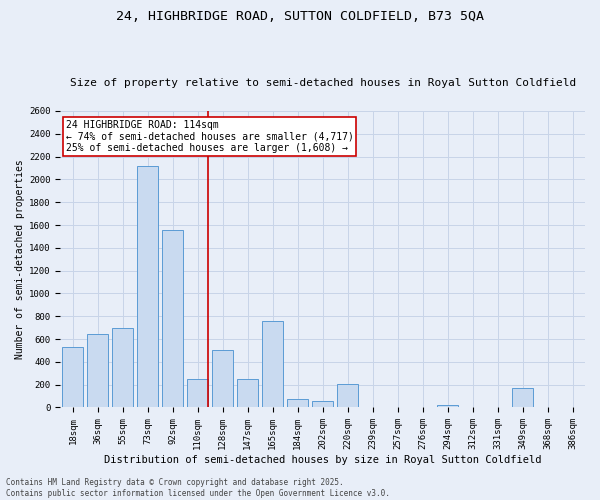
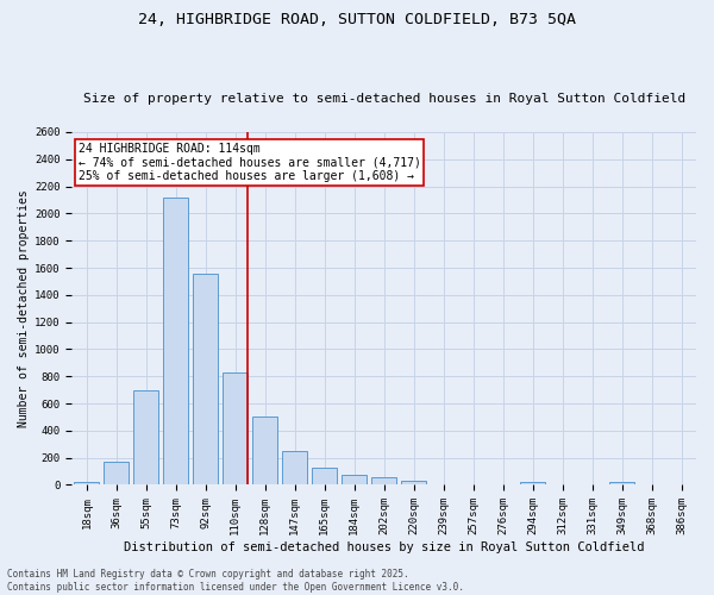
18sqm: 530 -> 20
36sqm: 640 -> 180
110sqm: 250 -> 820
165sqm: 760 -> 120
220sqm: 210 -> 30
349sqm: 170 -> 20
